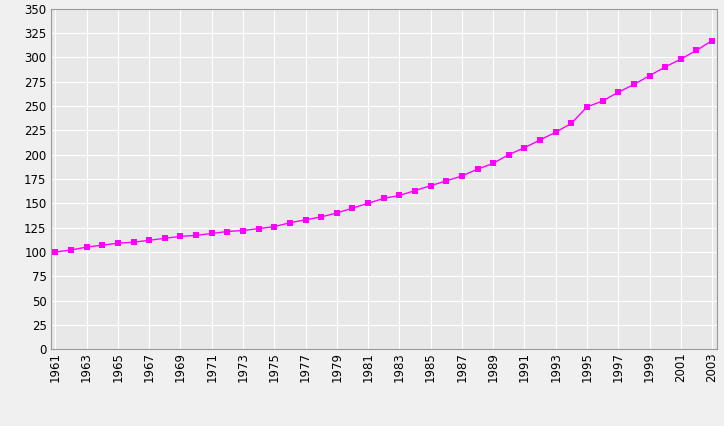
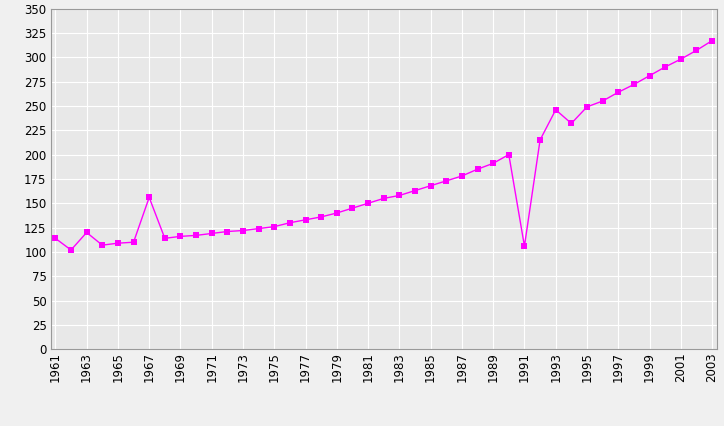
1961: 100 -> 114
1963: 105 -> 120
1967: 112 -> 156
1991: 207 -> 106
1993: 223 -> 246
